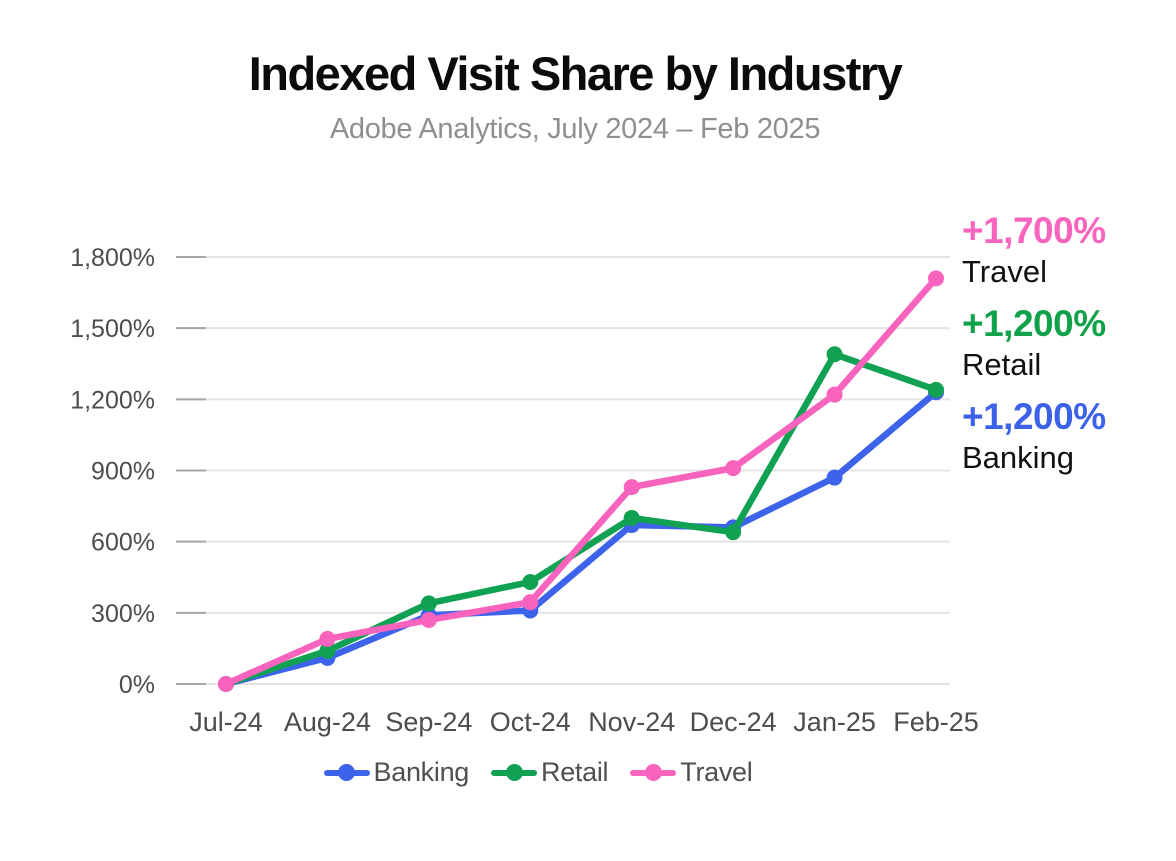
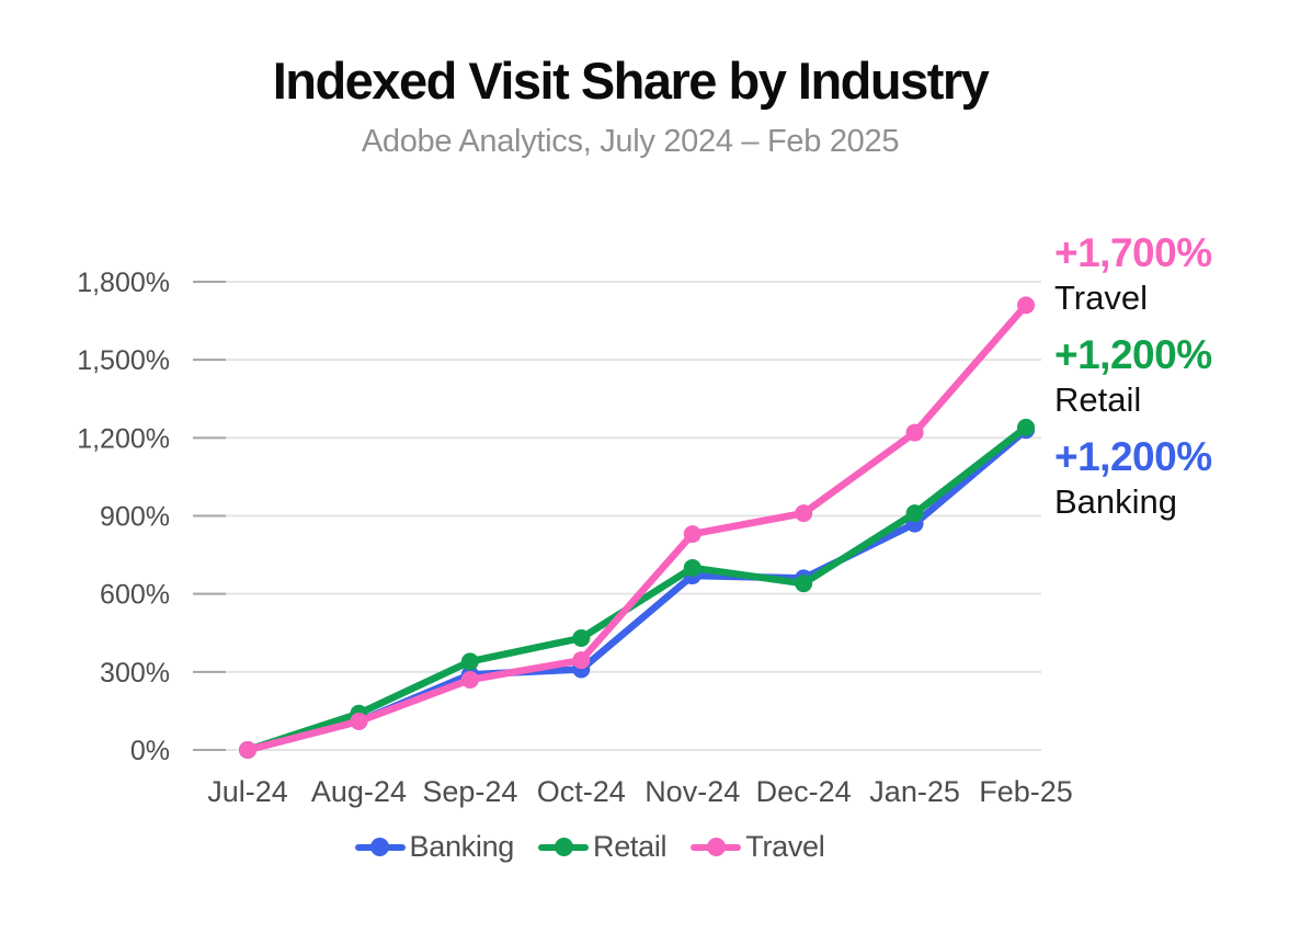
Travel/Aug-24: 190% -> 110%
Retail/Jan-25: 1390% -> 910%
